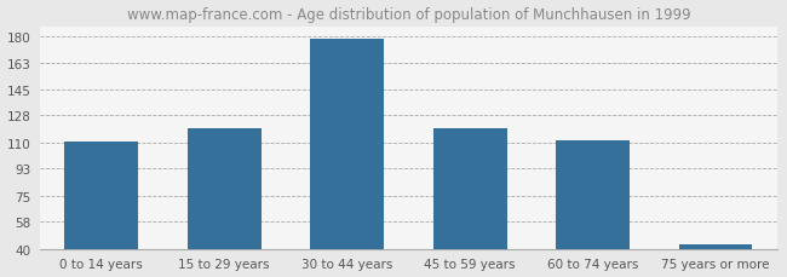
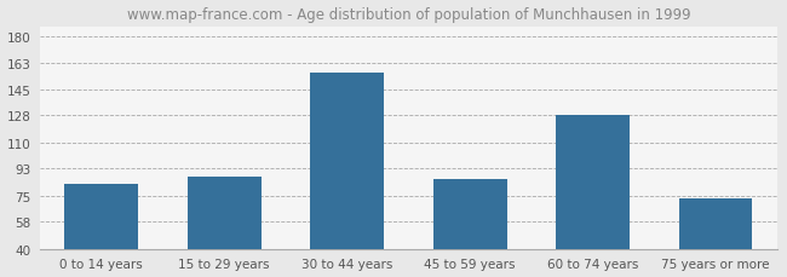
0 to 14 years: 111 -> 83
15 to 29 years: 120 -> 88
30 to 44 years: 179 -> 156
45 to 59 years: 120 -> 86
60 to 74 years: 112 -> 128
75 years or more: 43 -> 73
